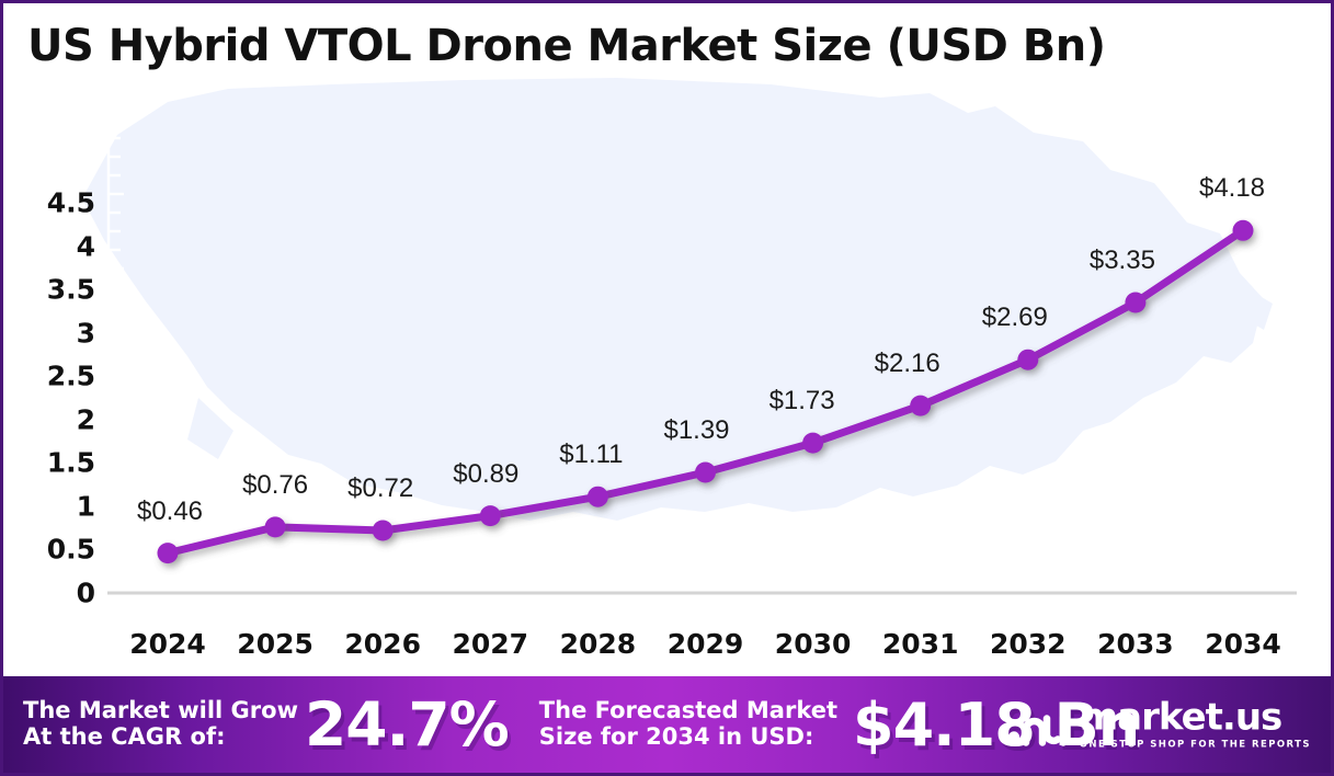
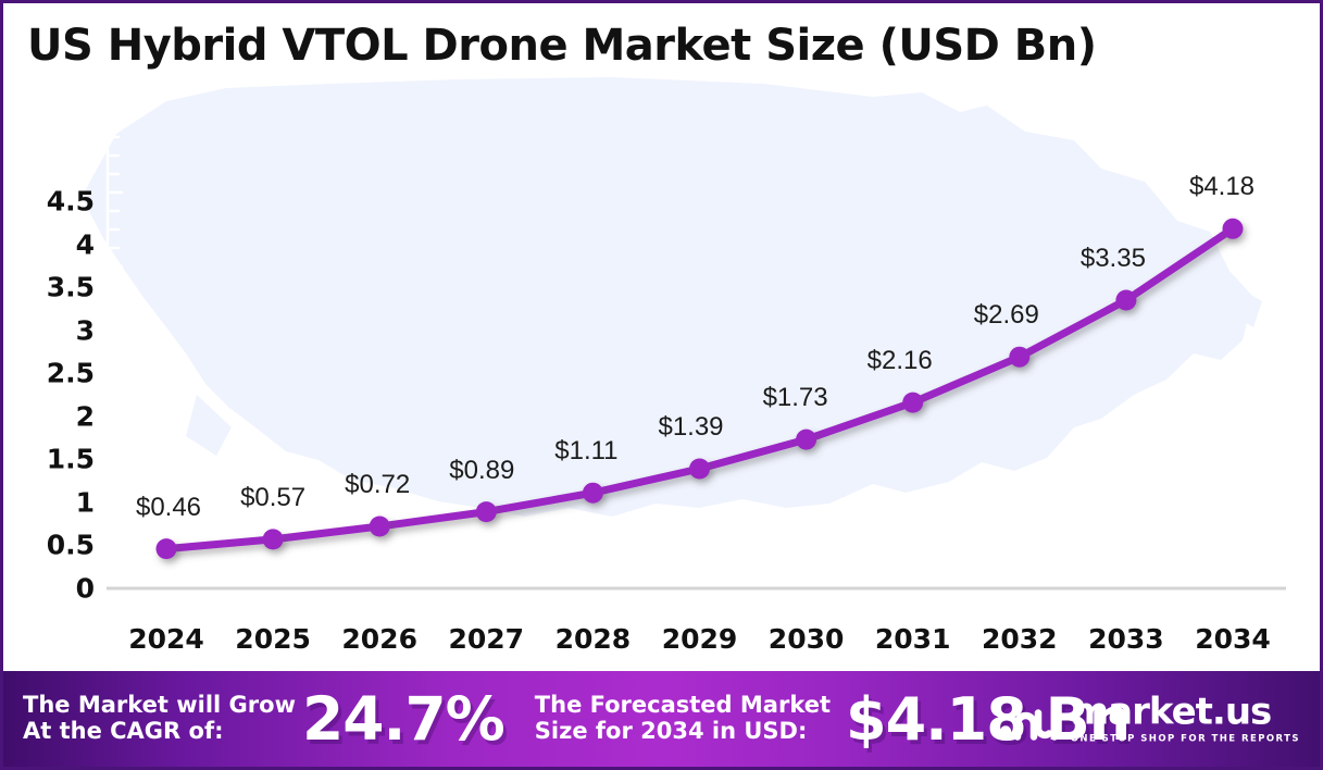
2025: $0.76 -> $0.57
